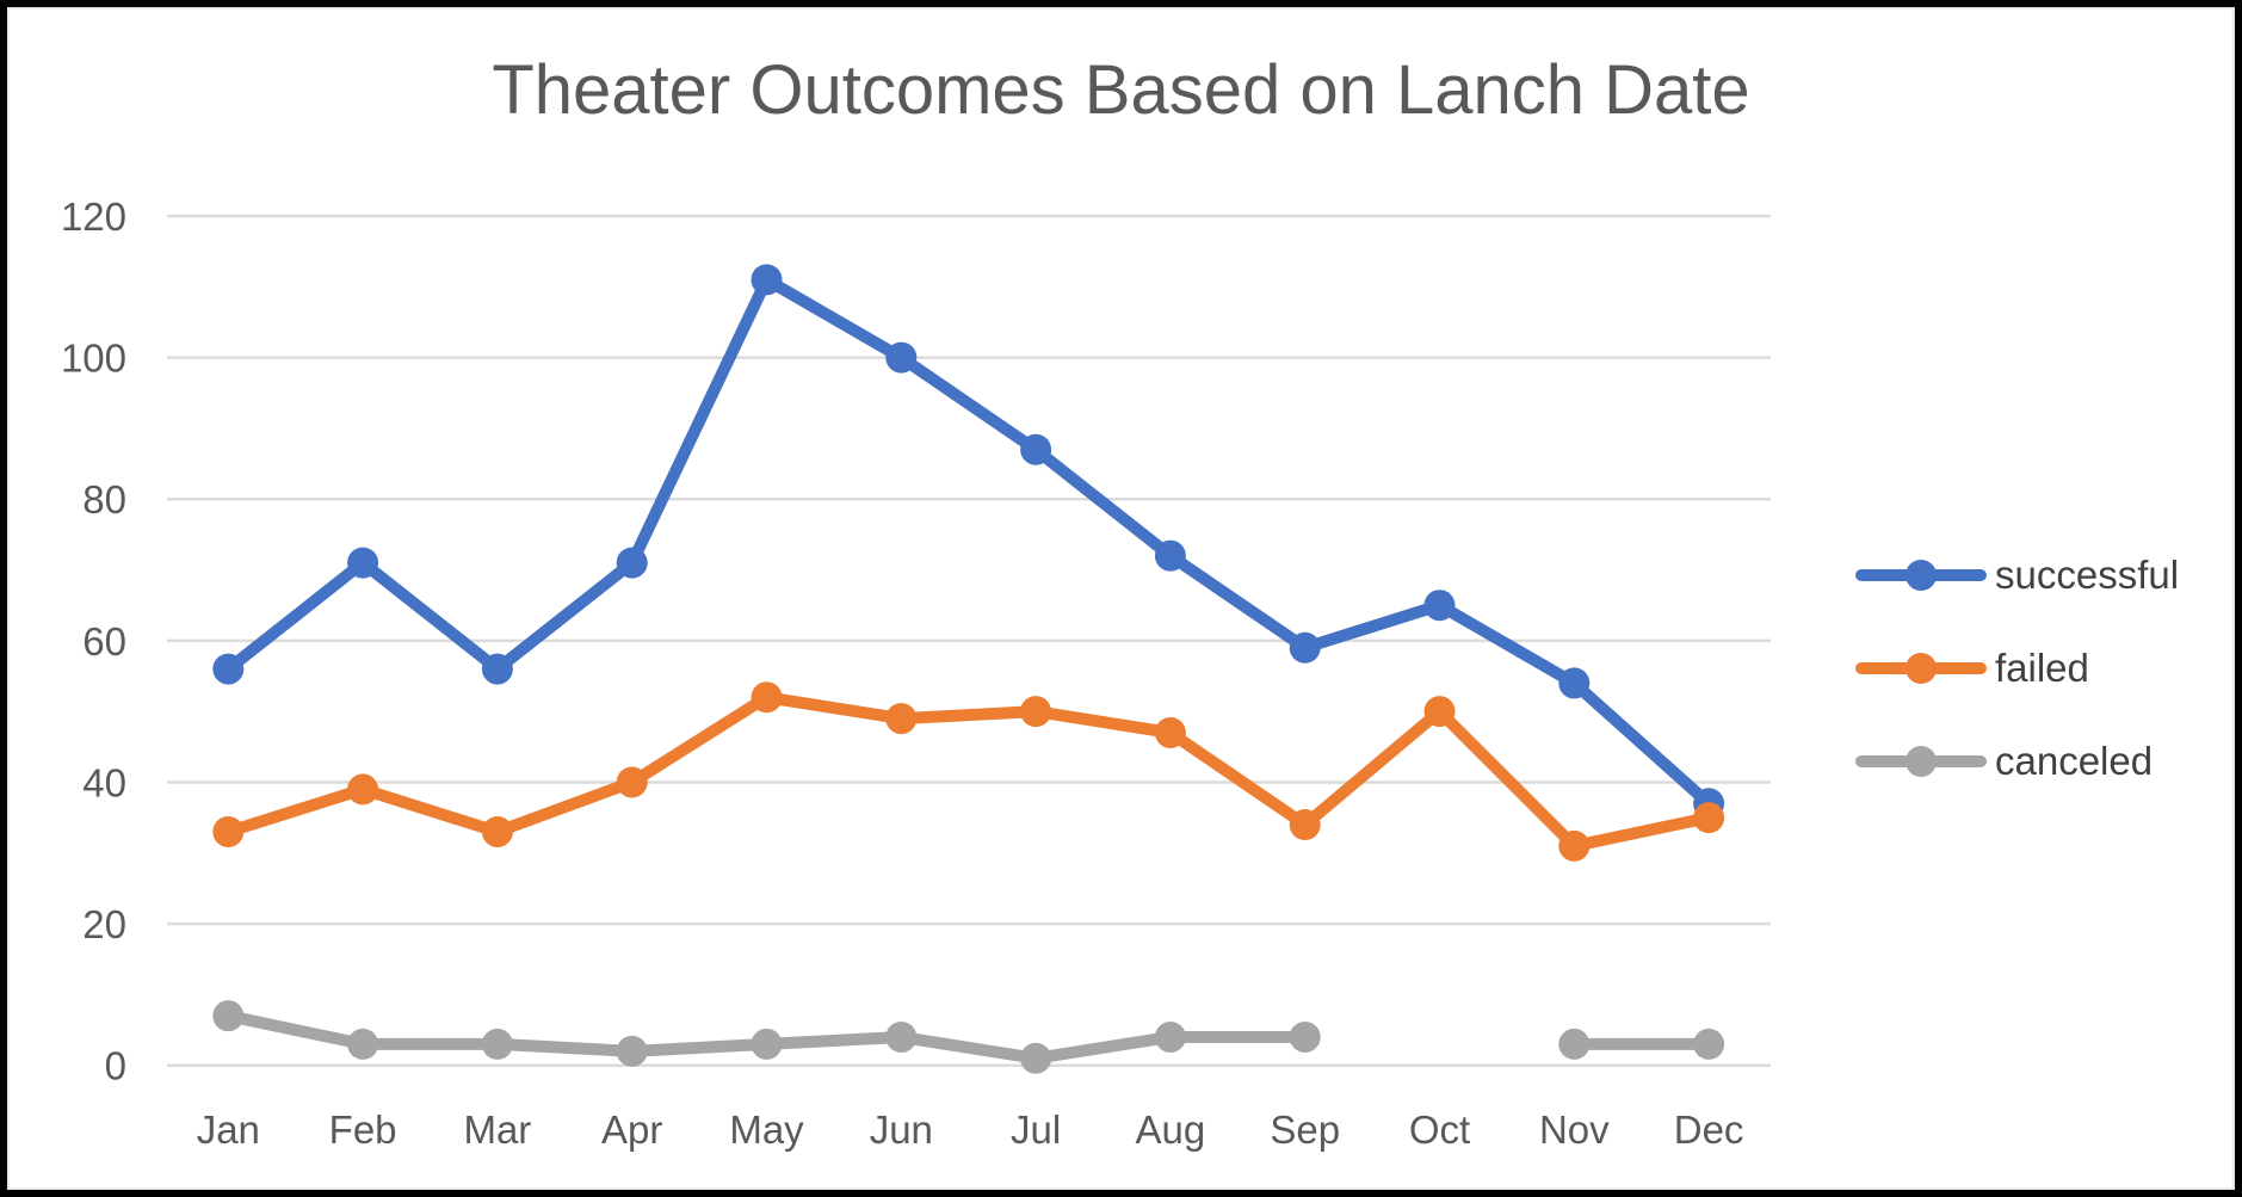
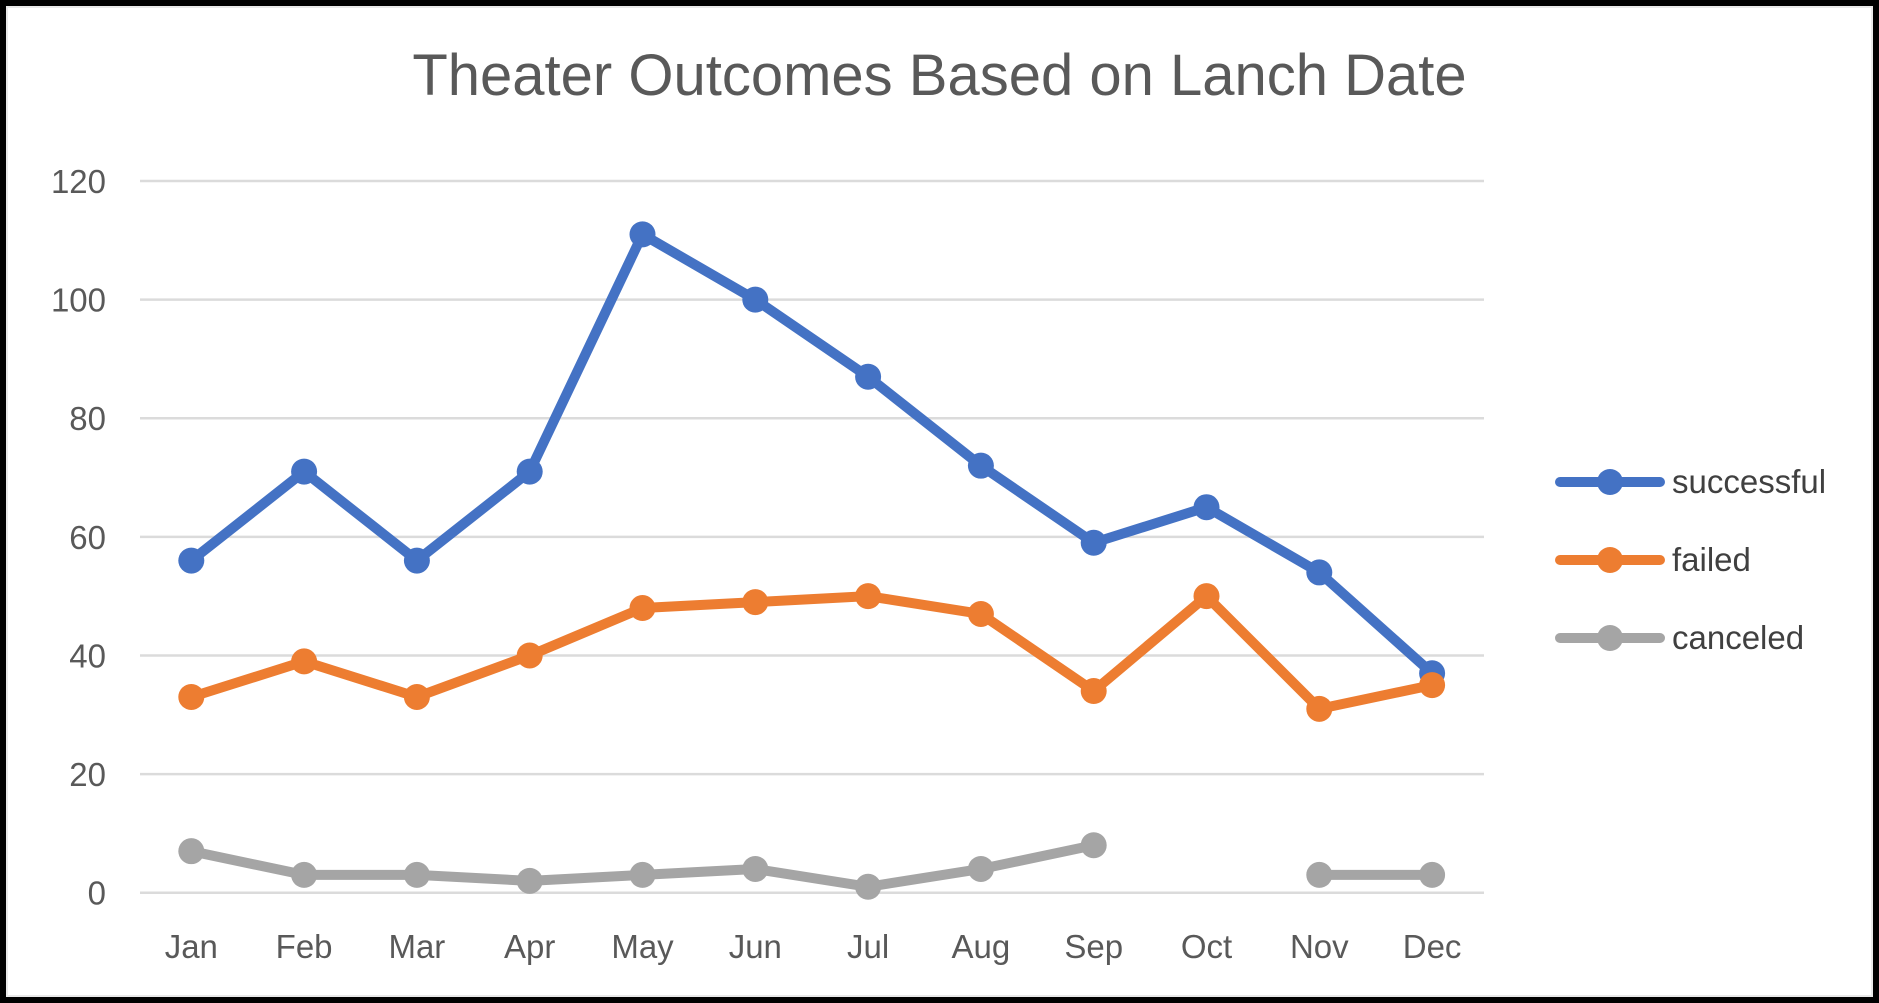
failed/May: 52 -> 48
canceled/Sep: 4 -> 8
